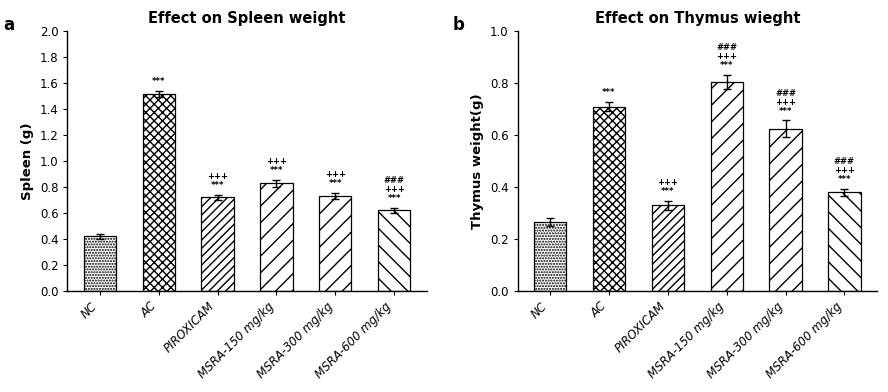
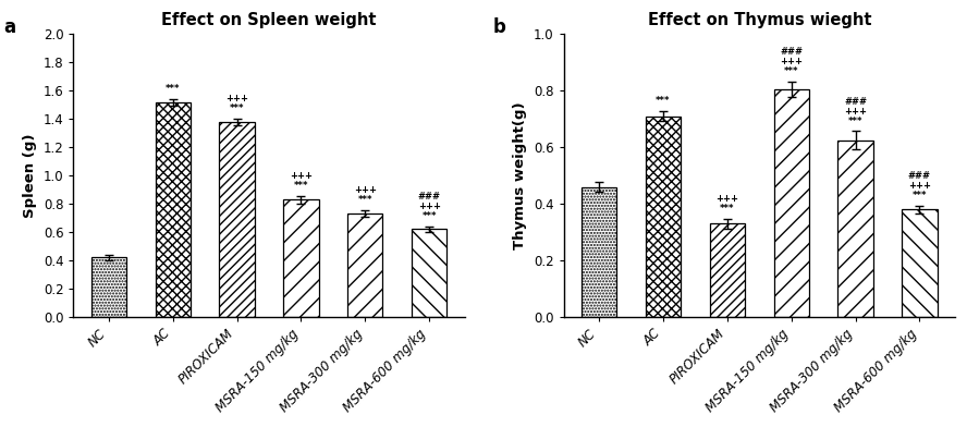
Effect on Spleen weight/PIROXICAM: 0.72 -> 1.38
Effect on Thymus wieght/NC: 0.265 -> 0.460
